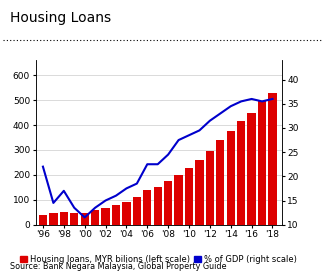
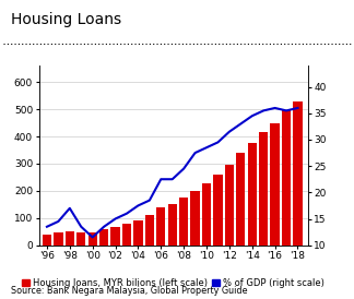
% of GDP (right scale)/'96: 22.0 -> 13.5
